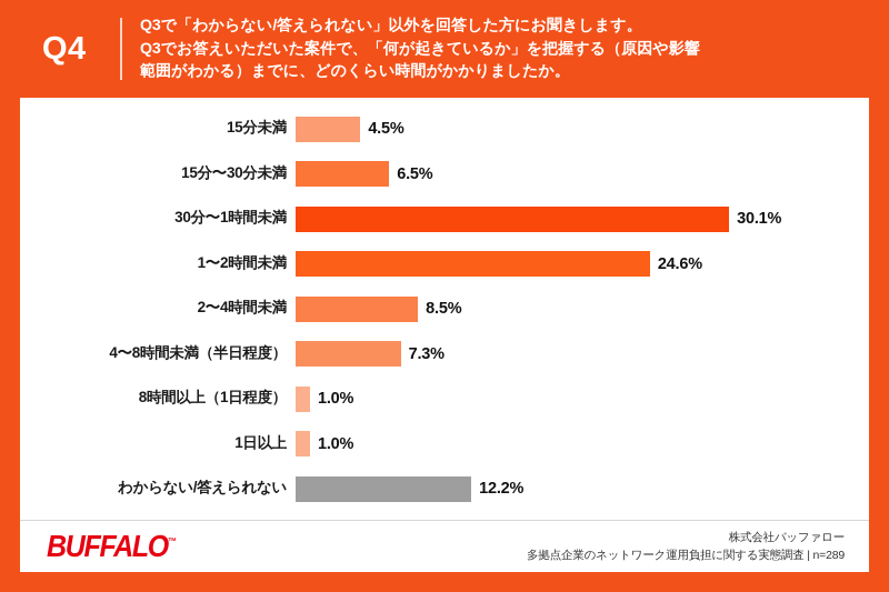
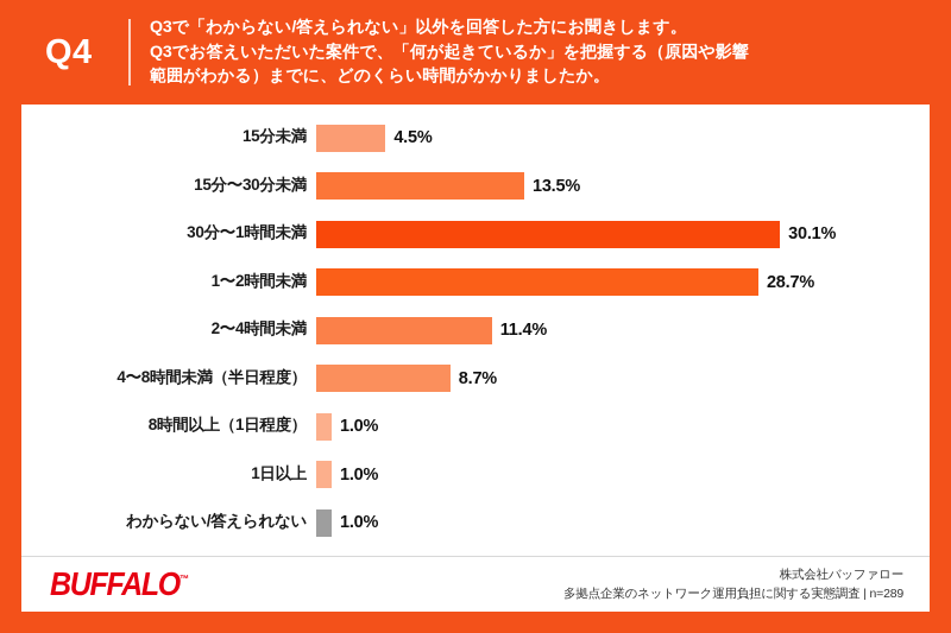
15分〜30分未満: 6.5% -> 13.5%
1〜2時間未満: 24.6% -> 28.7%
2〜4時間未満: 8.5% -> 11.4%
4〜8時間未満（半日程度）: 7.3% -> 8.7%
わからない/答えられない: 12.2% -> 1.0%
